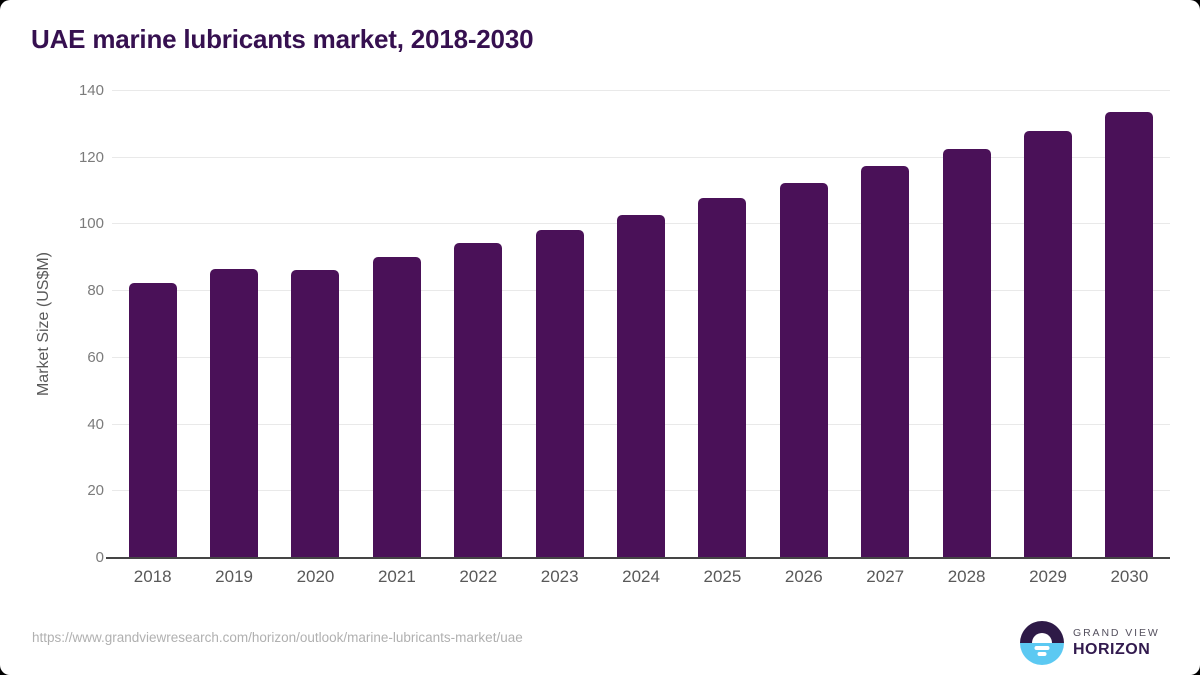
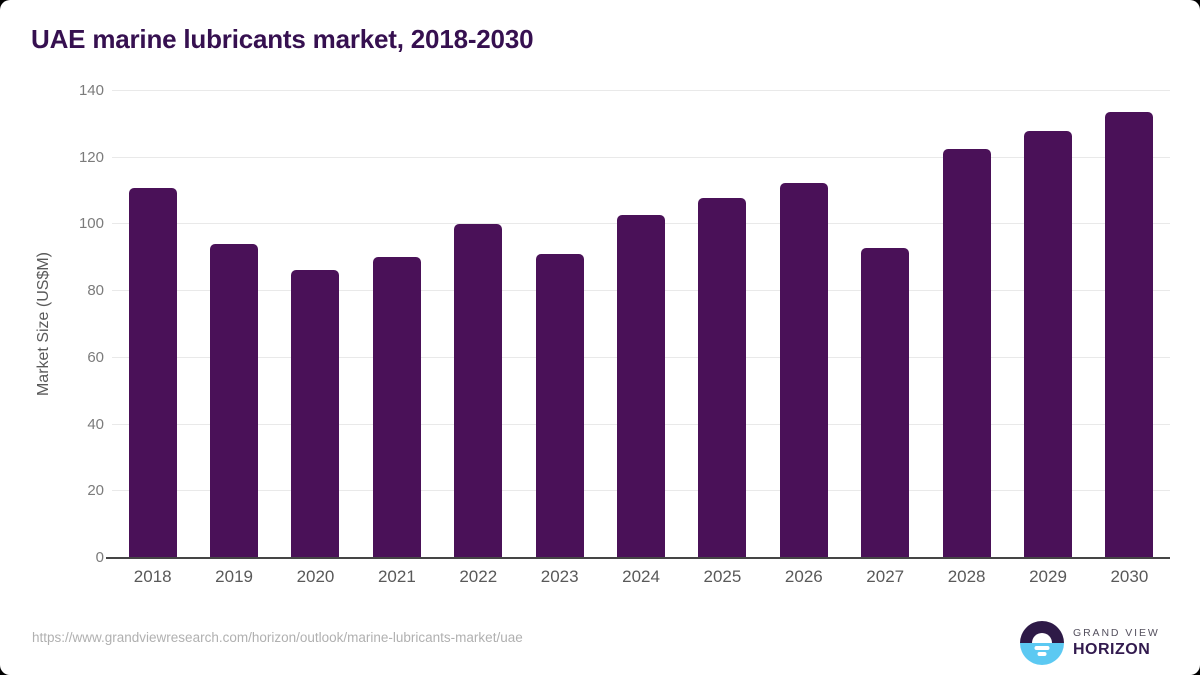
2018: 83 -> 111
2019: 87 -> 94
2022: 94 -> 100
2023: 98 -> 91
2027: 117 -> 93
